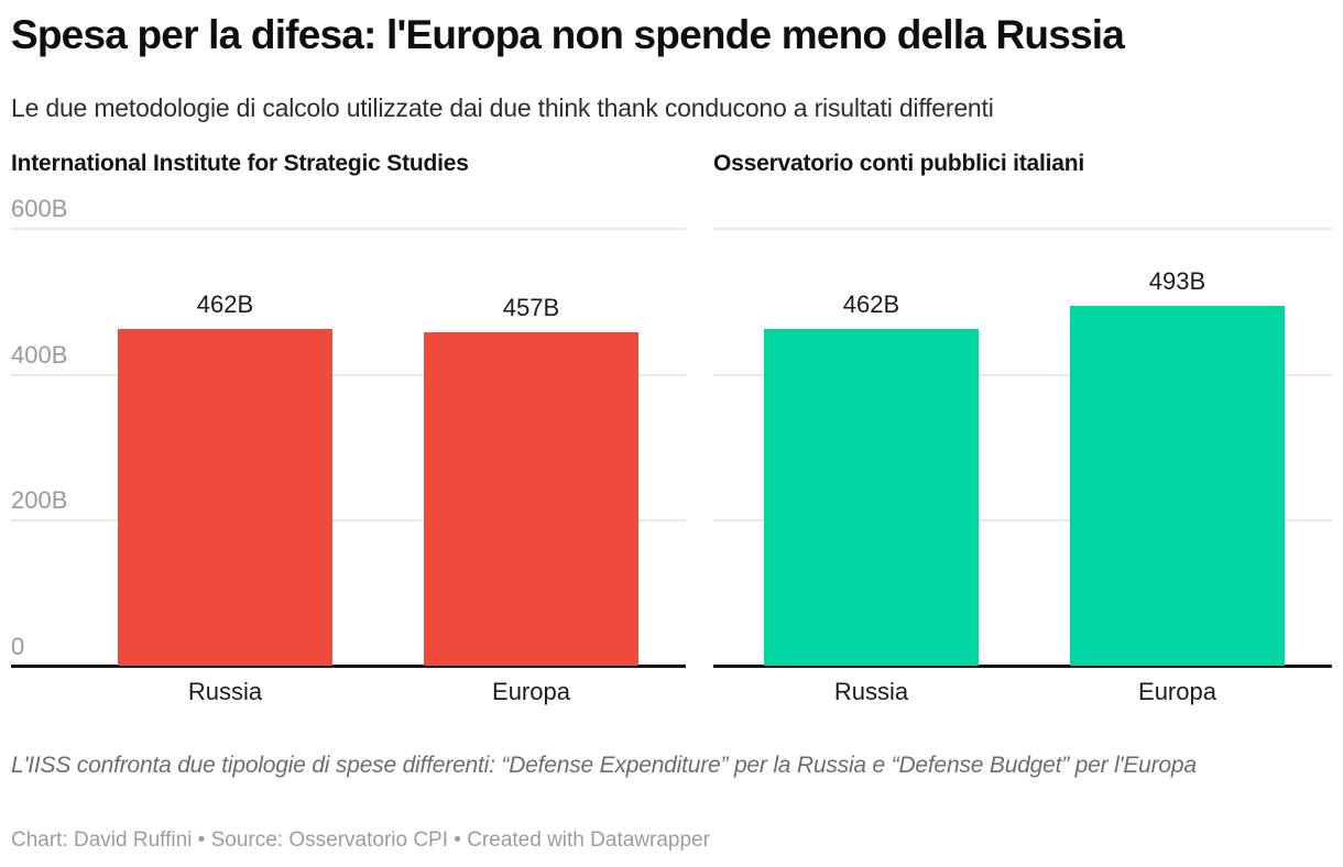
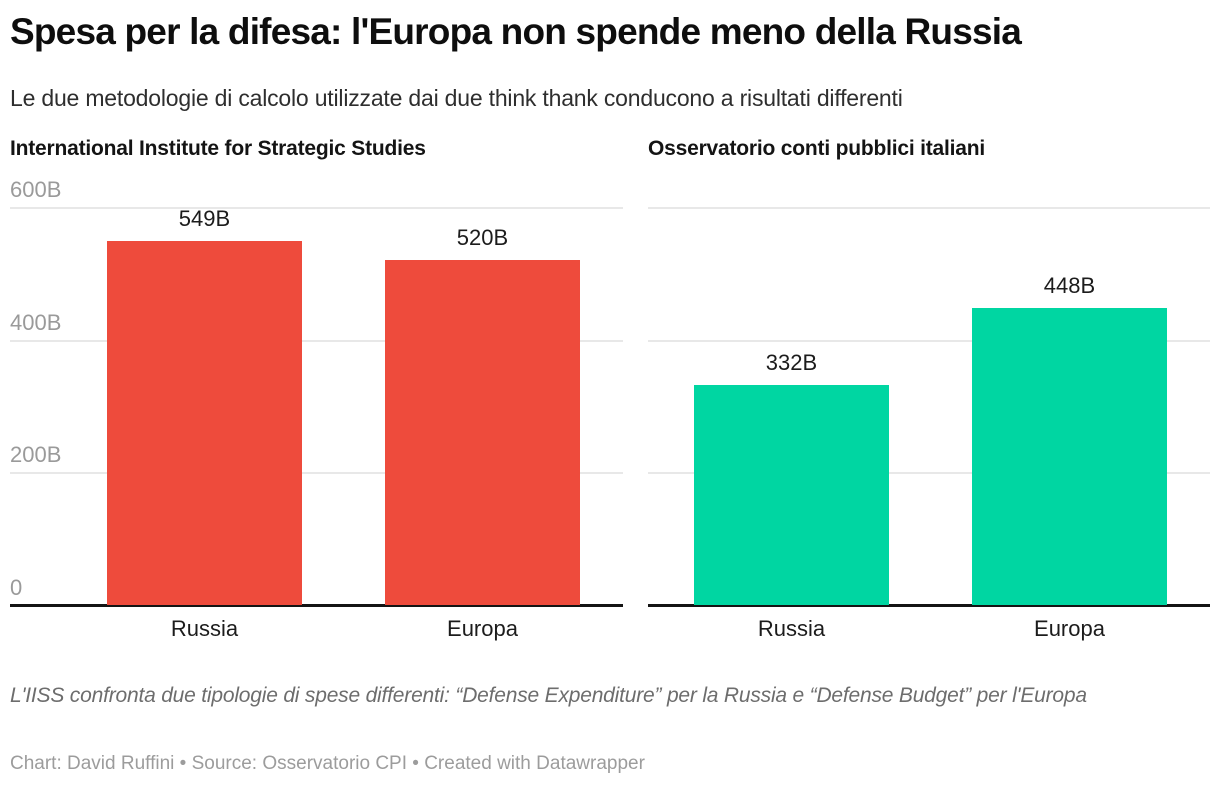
International Institute for Strategic Studies/Russia: 462B -> 549B
International Institute for Strategic Studies/Europa: 457B -> 520B
Osservatorio conti pubblici italiani/Russia: 462B -> 332B
Osservatorio conti pubblici italiani/Europa: 493B -> 448B
